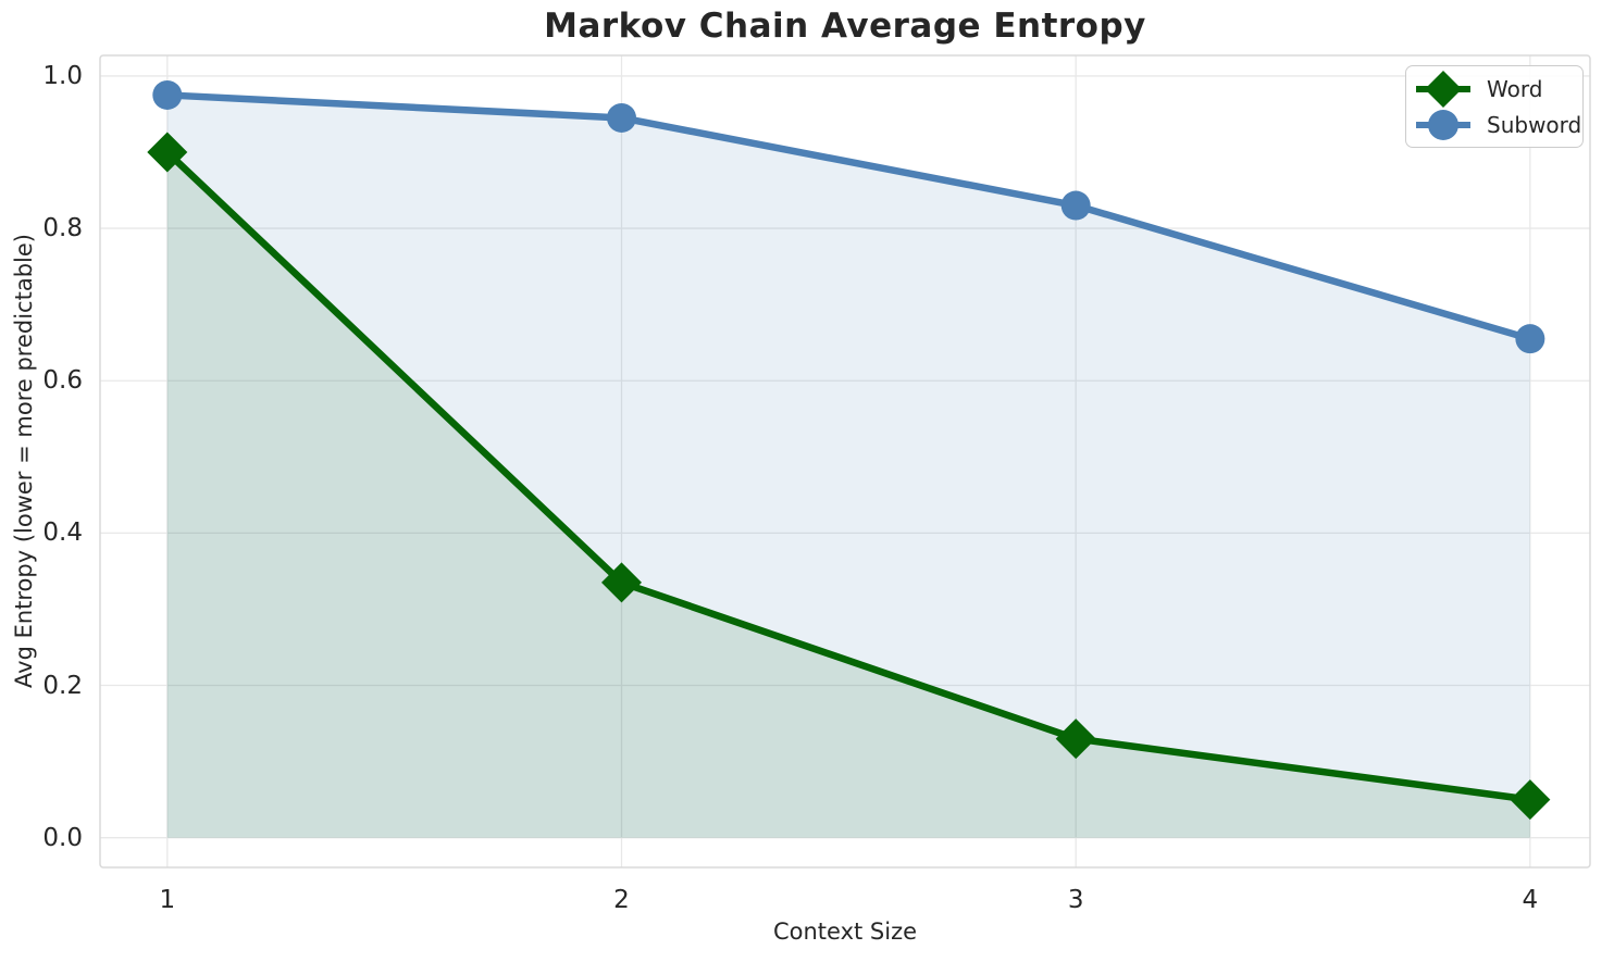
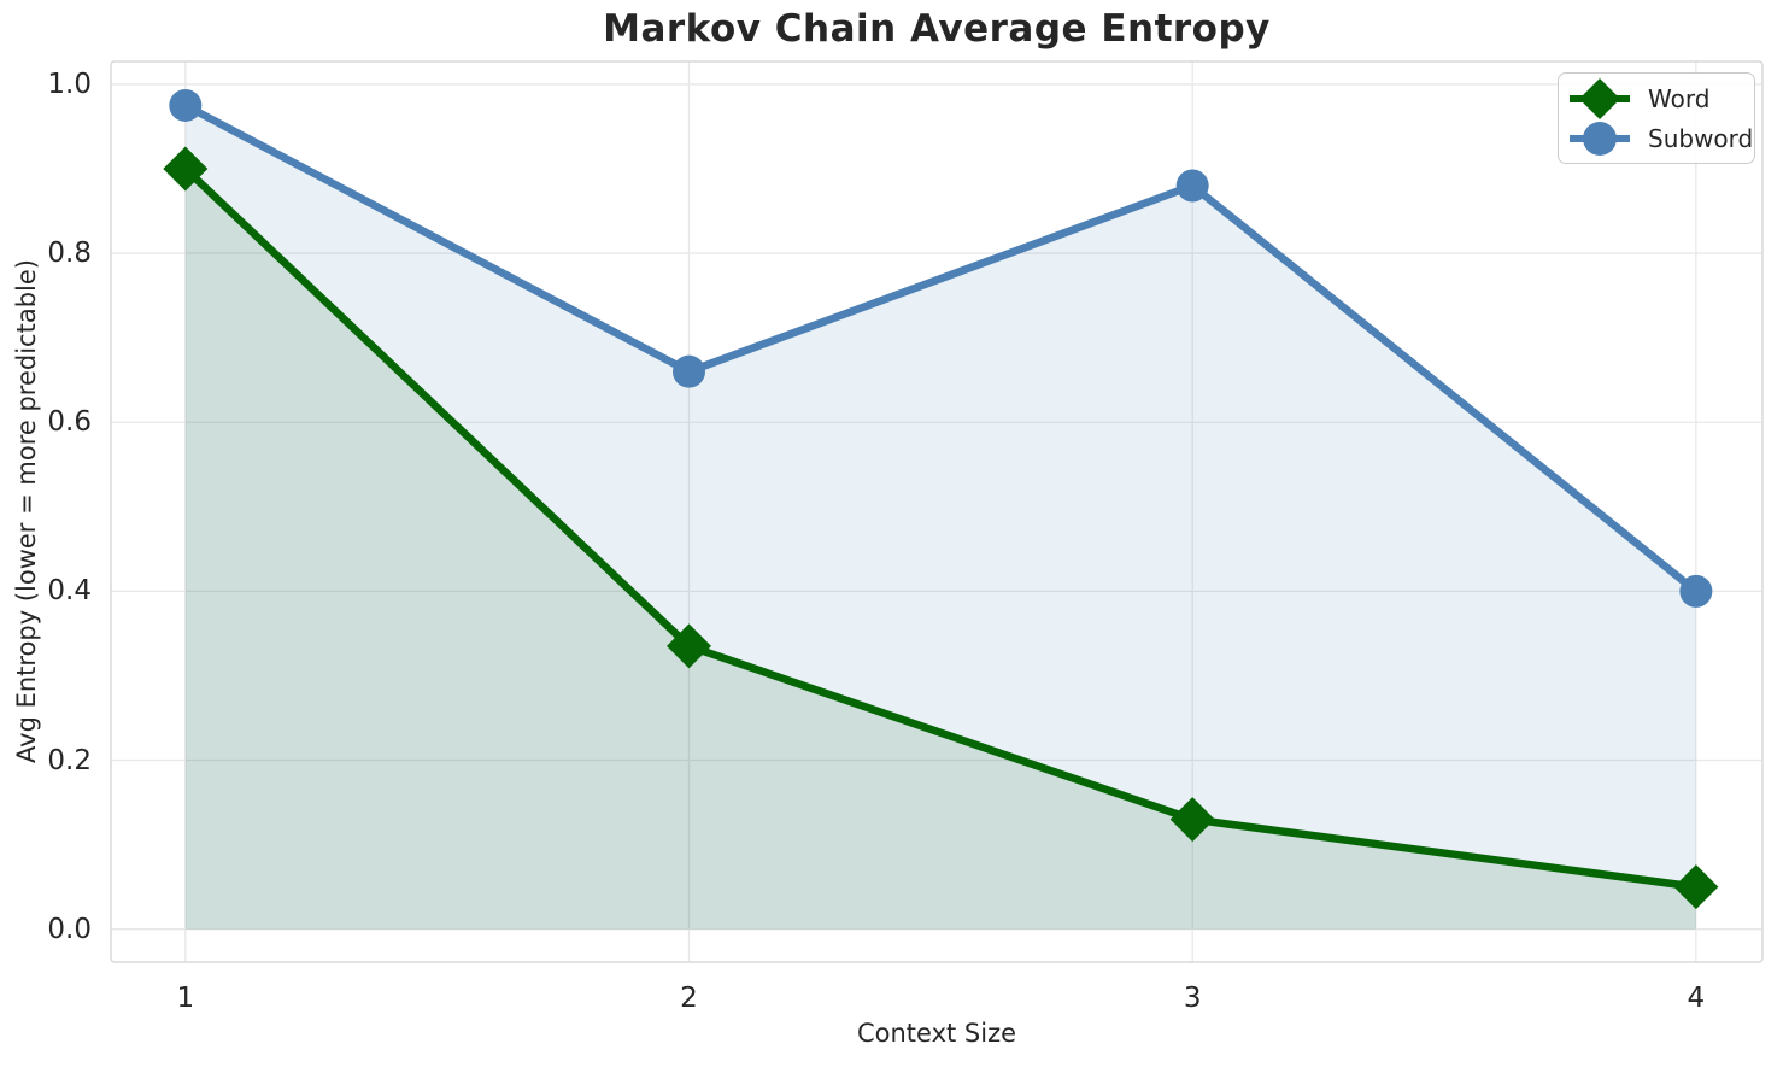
Subword/2: 0.94 -> 0.66
Subword/3: 0.83 -> 0.88
Subword/4: 0.66 -> 0.40
